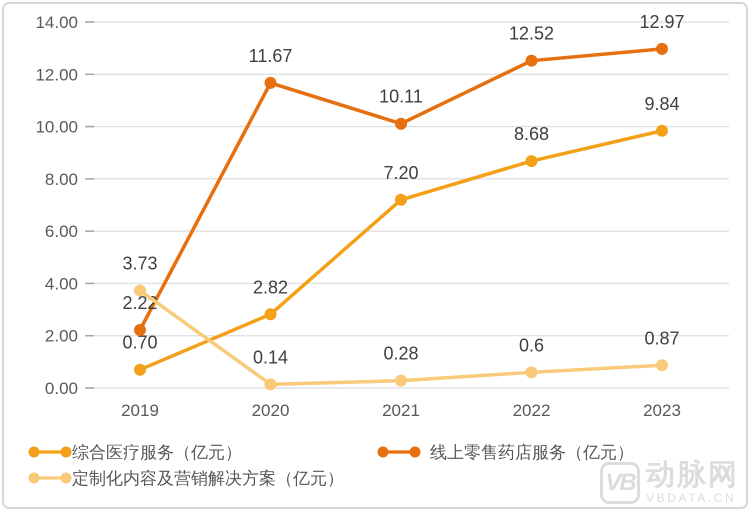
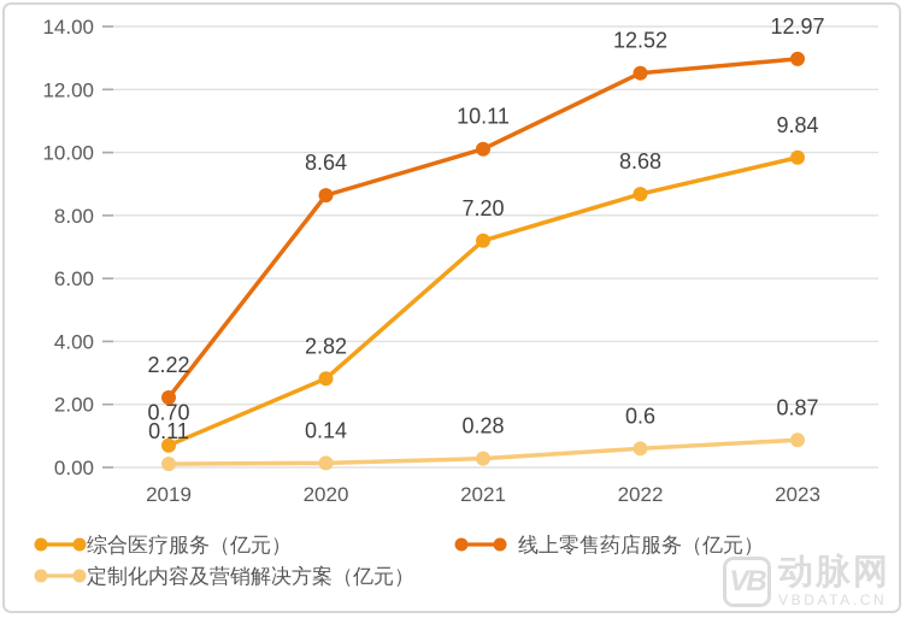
定制化内容及营销解决方案（亿元）/2019: 3.73 -> 0.11
线上零售药店服务（亿元）/2020: 11.67 -> 8.64
